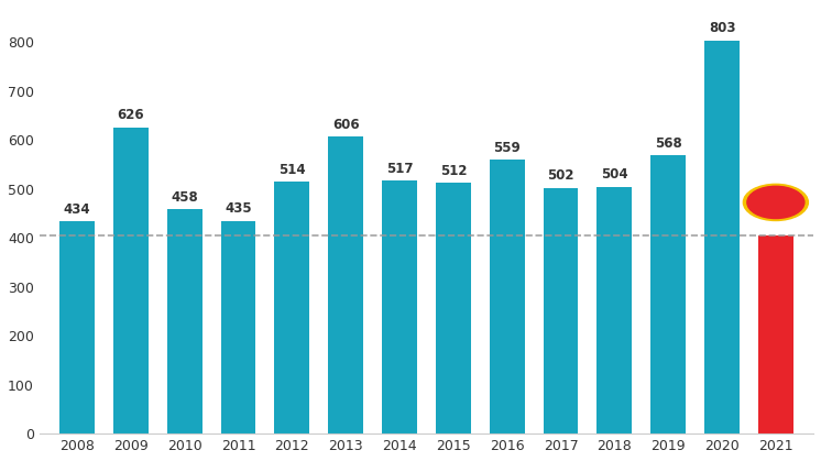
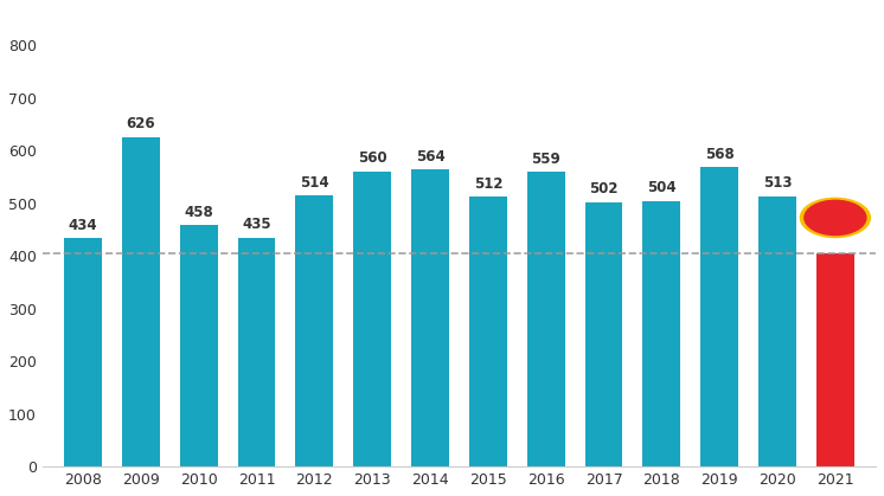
2013: 606 -> 560
2014: 517 -> 564
2020: 803 -> 513
